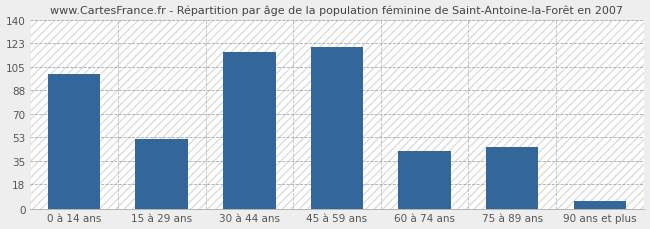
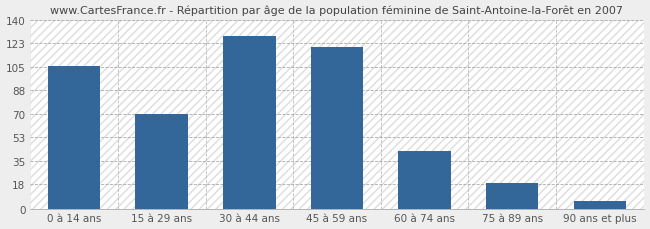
0 à 14 ans: 100 -> 106
15 à 29 ans: 52 -> 70
30 à 44 ans: 116 -> 128
75 à 89 ans: 46 -> 19
